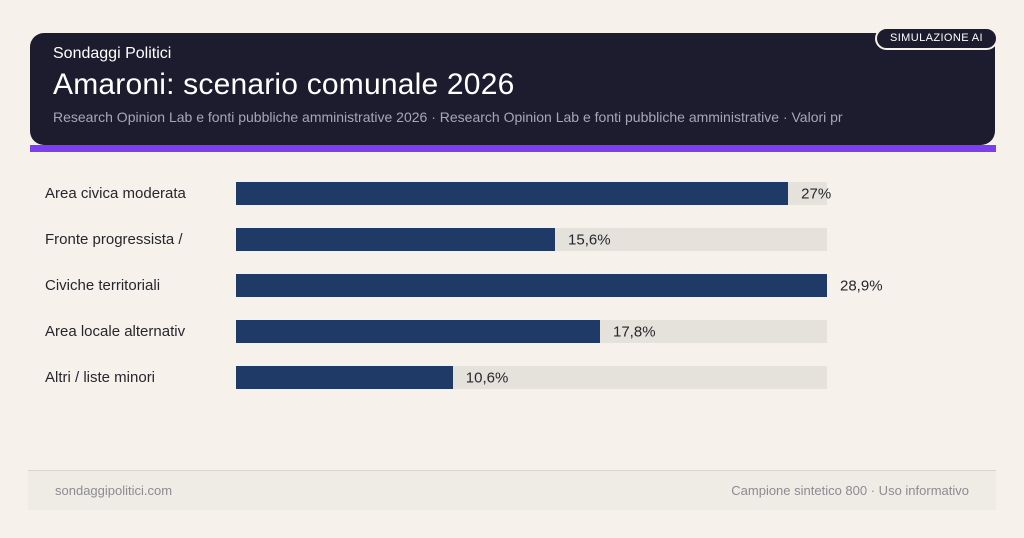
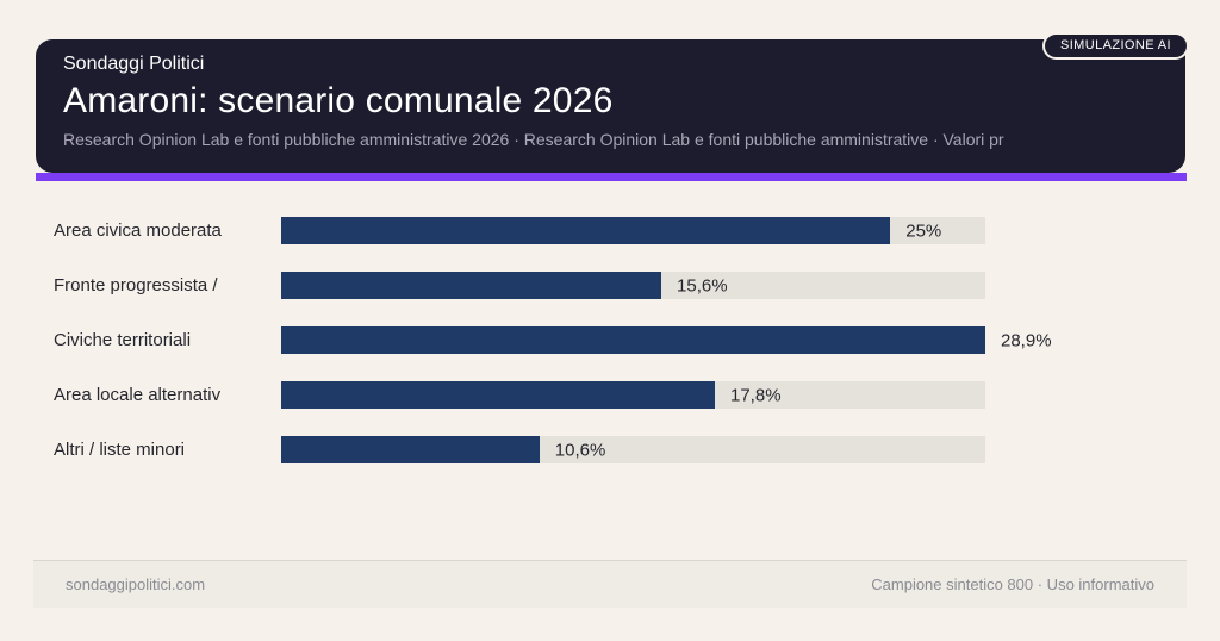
Area civica moderata: 27% -> 25%
